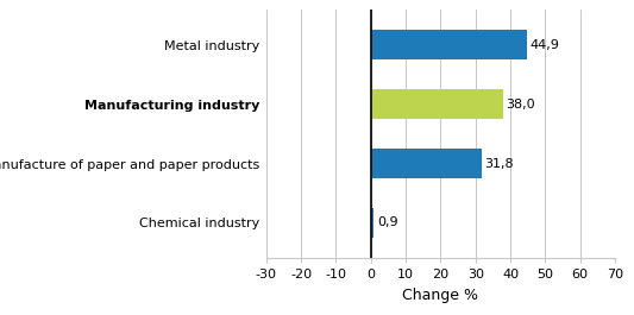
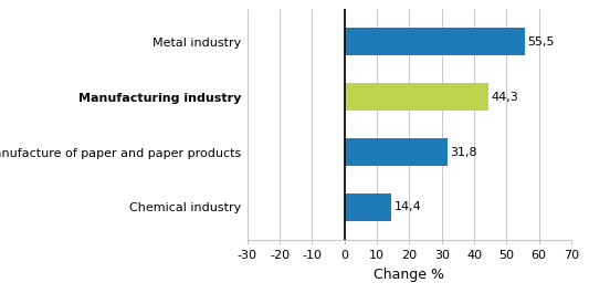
Metal industry: 44,9 -> 55,5
Manufacturing industry: 38,0 -> 44,3
Chemical industry: 0,9 -> 14,4
